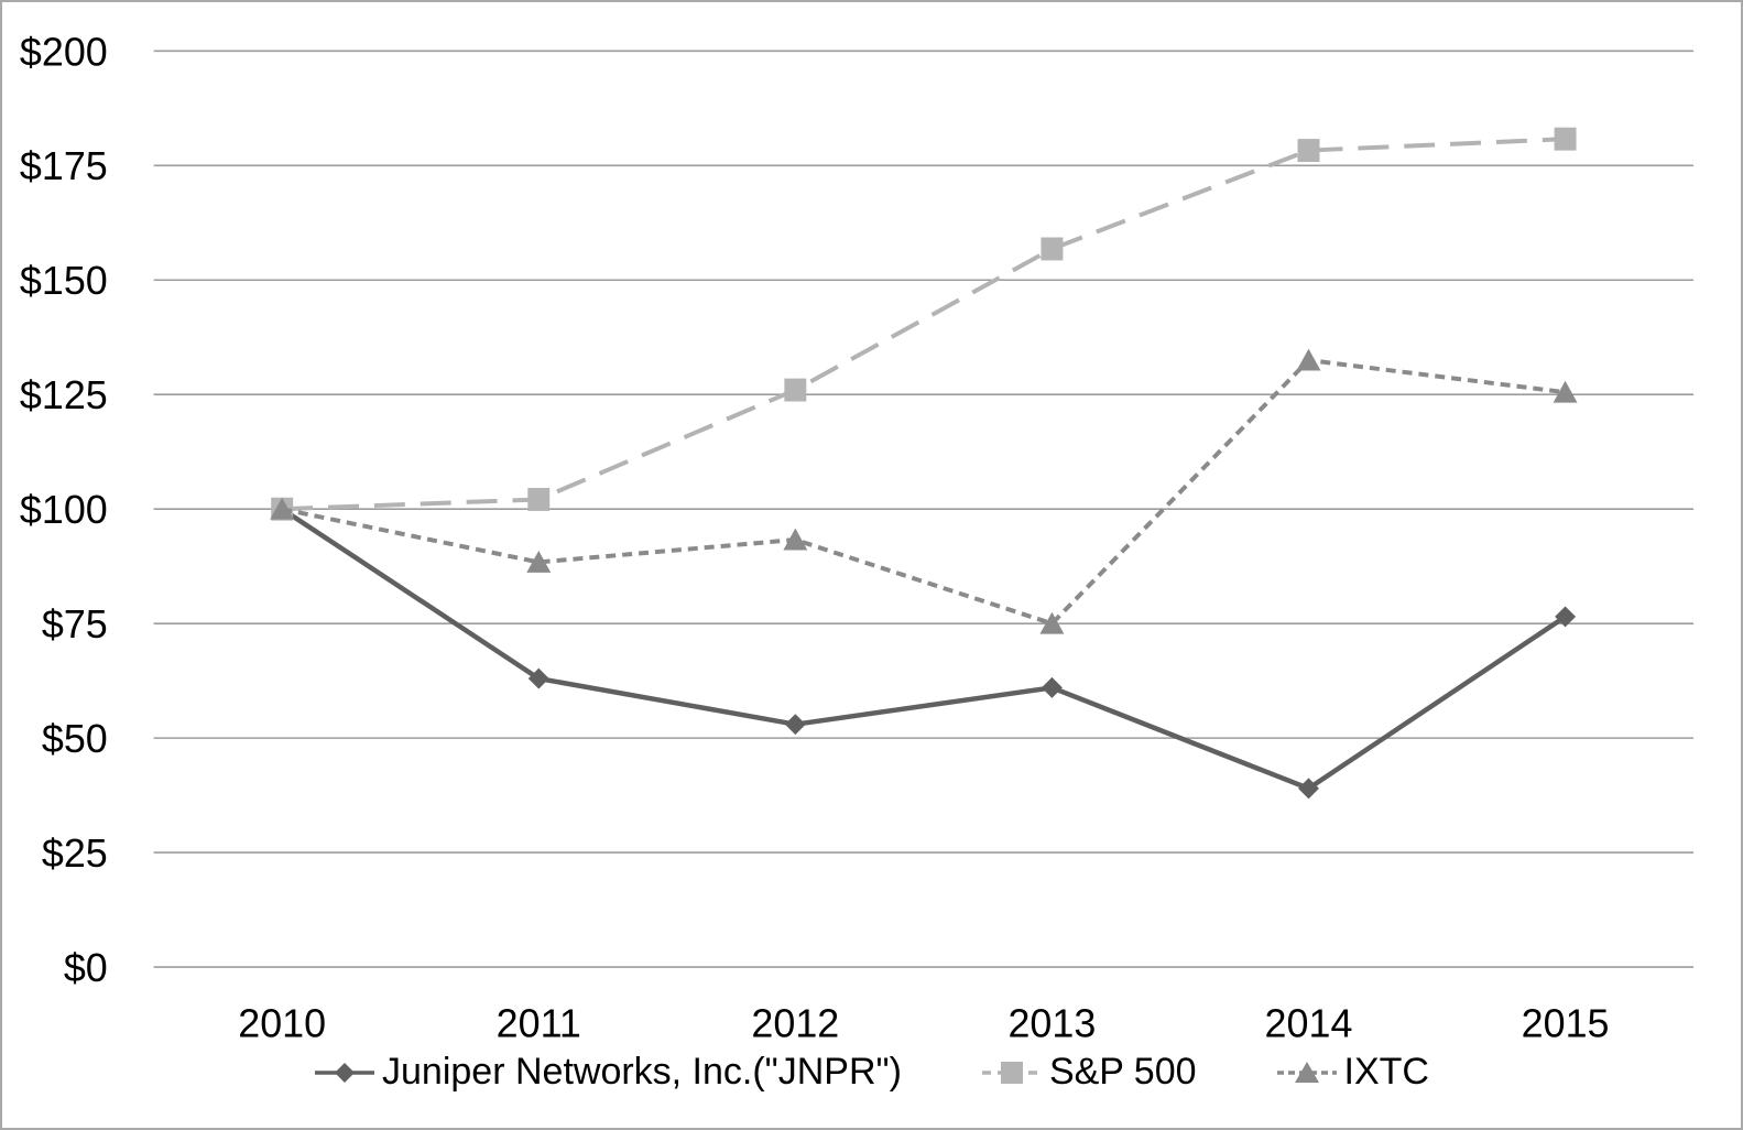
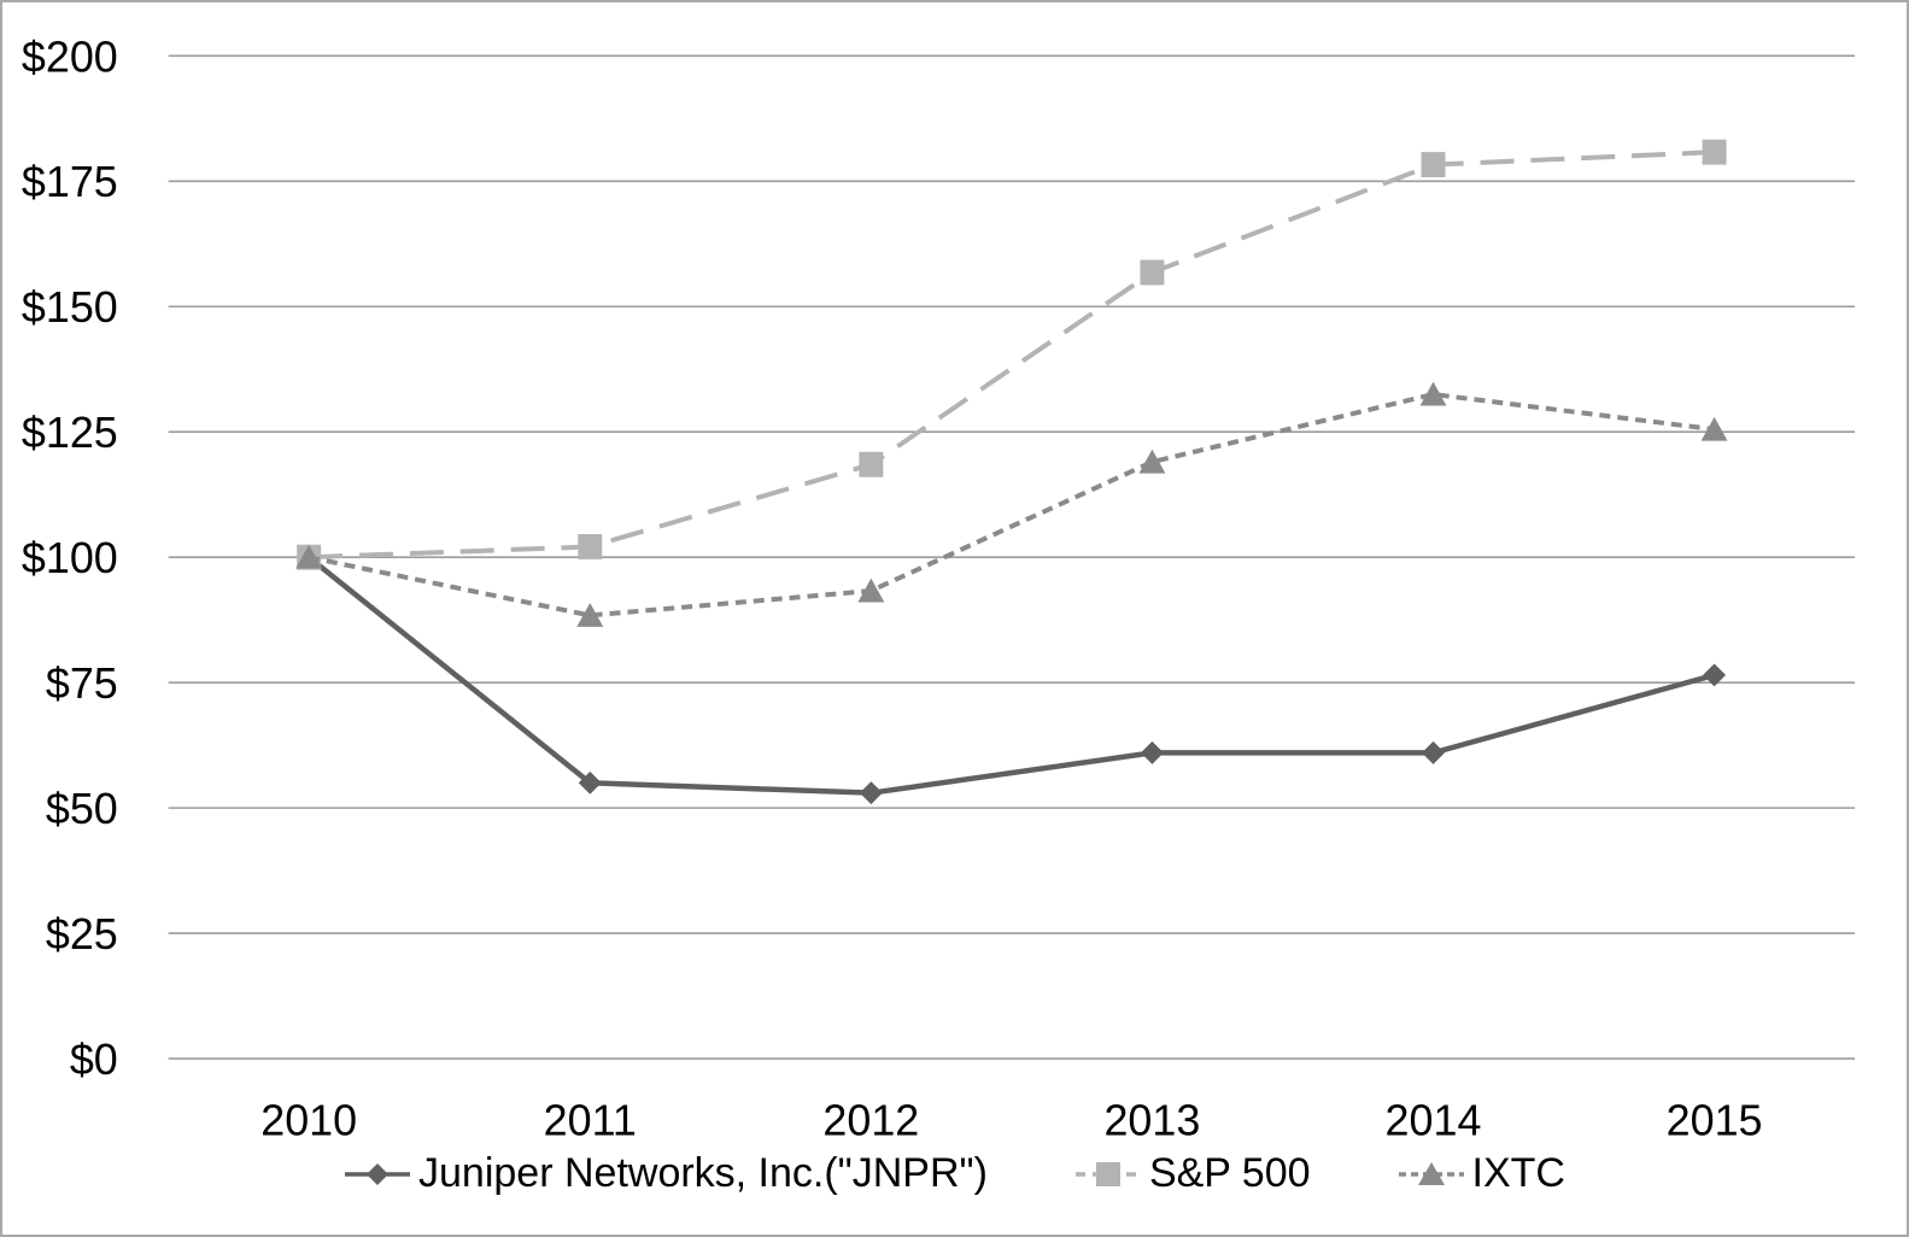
Juniper Networks, Inc.("JNPR")/2011: $63 -> $55
S&P 500/2012: $126 -> $118
IXTC/2013: $75 -> $119
Juniper Networks, Inc.("JNPR")/2014: $39 -> $61
